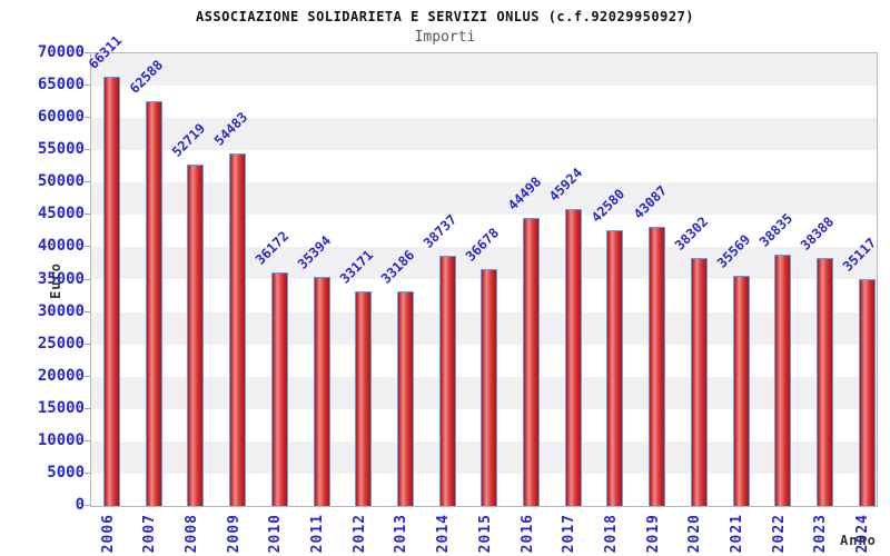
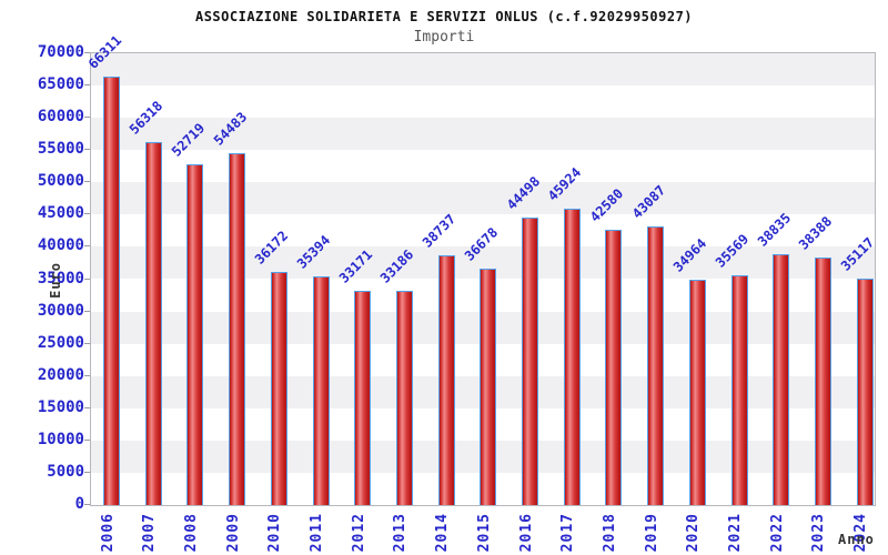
2007: 62588 -> 56318
2020: 38302 -> 34964
